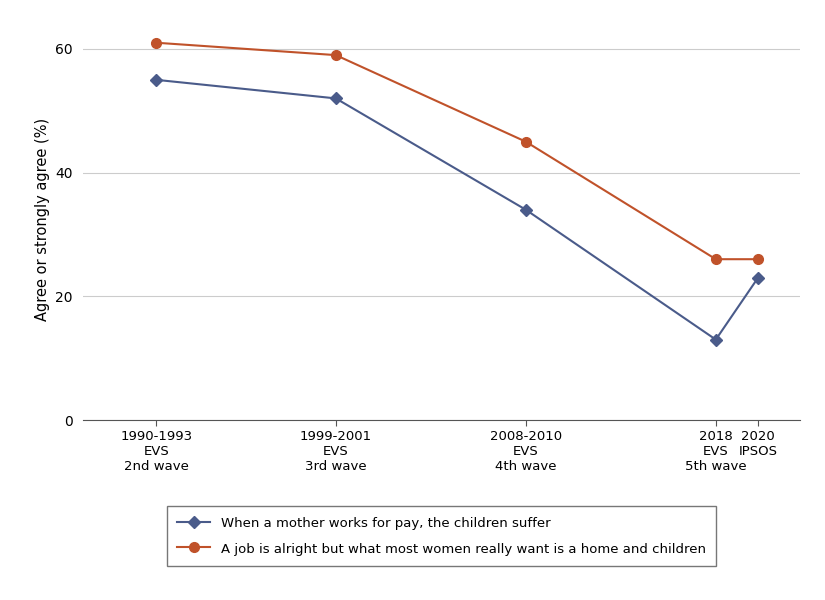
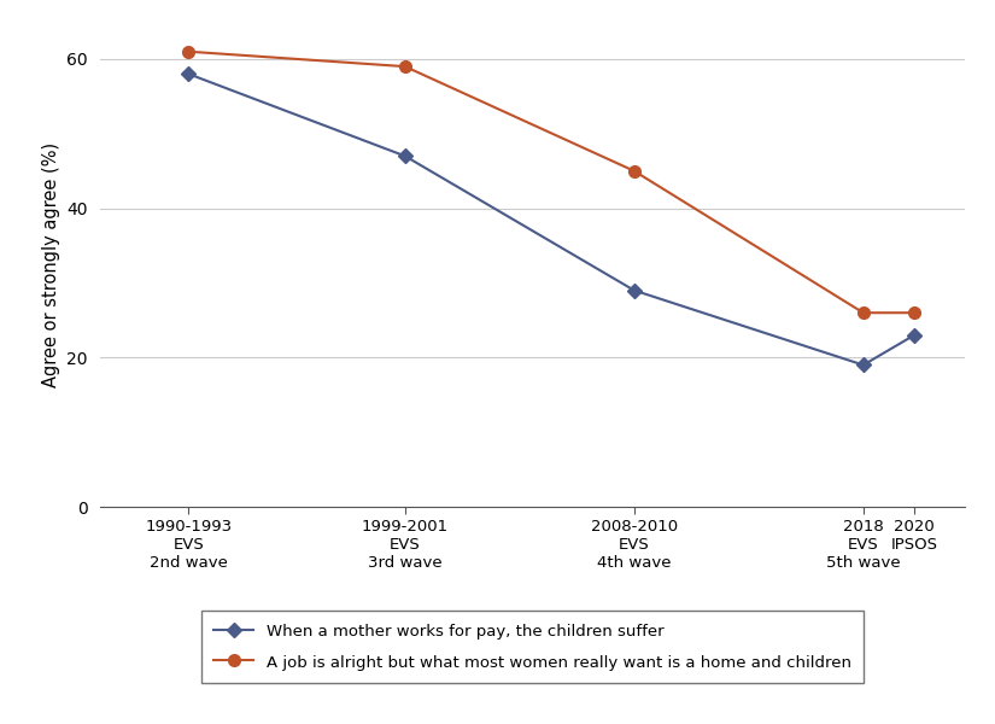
When a mother works for pay, the children suffer/1990-1993 EVS 2nd wave: 55 -> 58
When a mother works for pay, the children suffer/1999-2001 EVS 3rd wave: 52 -> 47
When a mother works for pay, the children suffer/2008-2010 EVS 4th wave: 34 -> 29
When a mother works for pay, the children suffer/2018 EVS 5th wave: 13 -> 19
